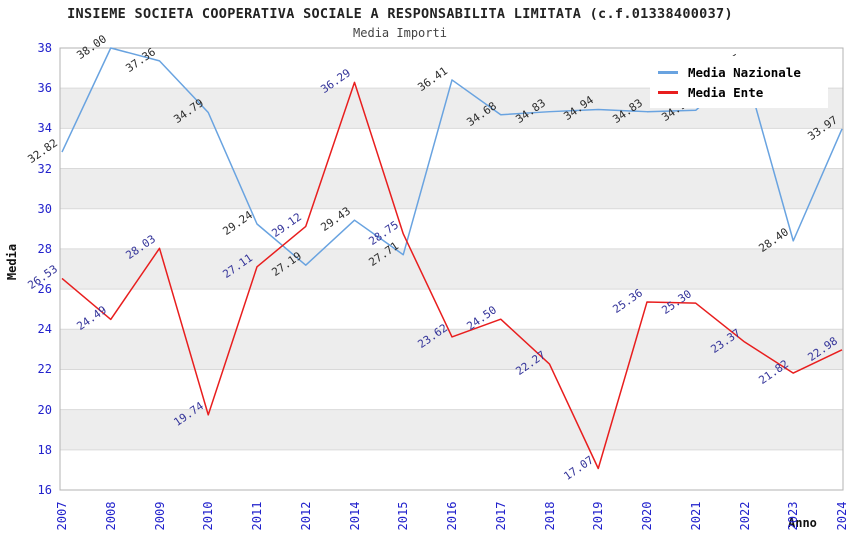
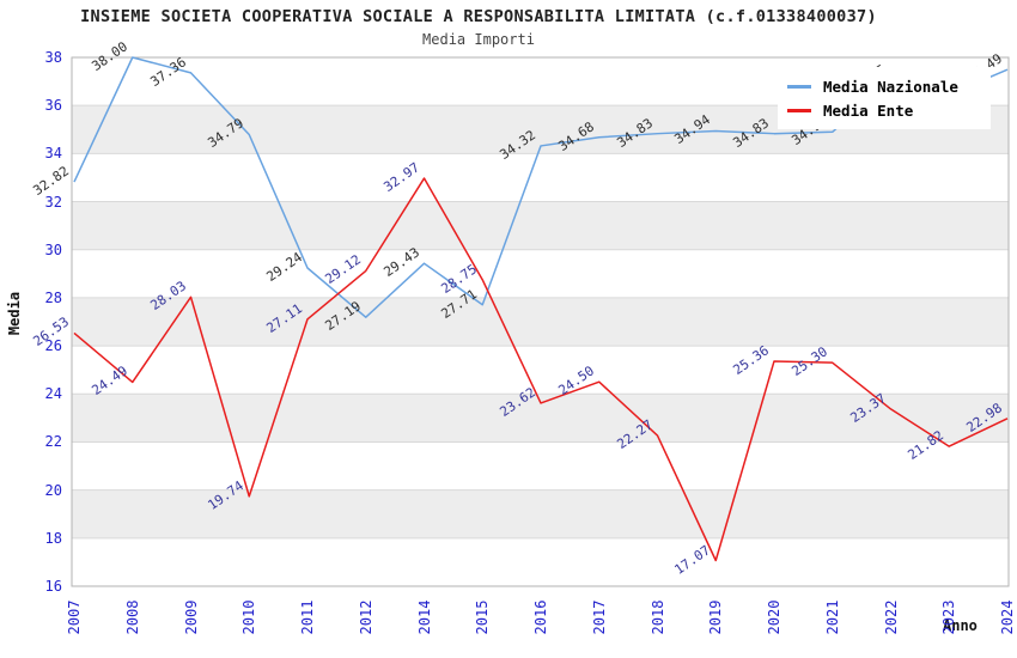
Media Ente/2014: 36.29 -> 32.97
Media Nazionale/2016: 36.41 -> 34.32
Media Nazionale/2023: 28.40 -> 36.46
Media Nazionale/2024: 33.97 -> 37.49
